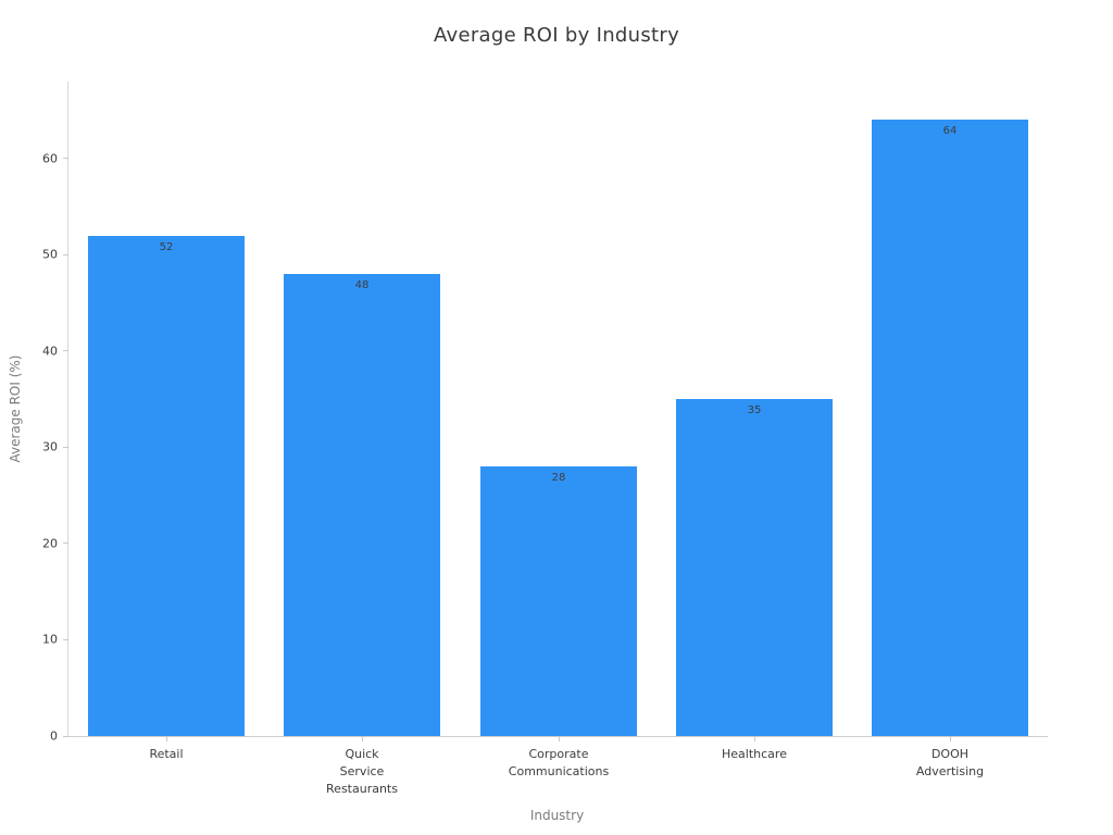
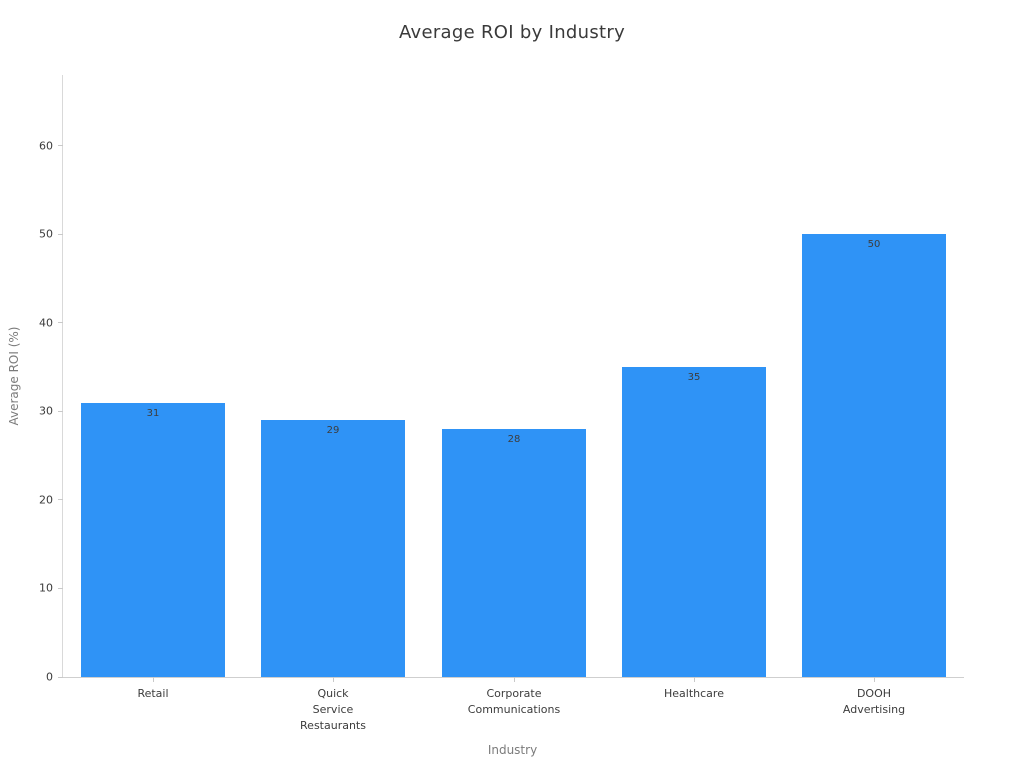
Retail: 52 -> 31
Quick Service Restaurants: 48 -> 29
DOOH Advertising: 64 -> 50
